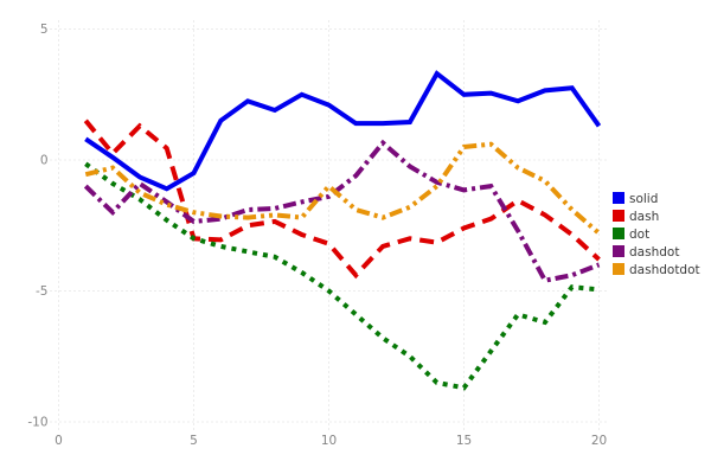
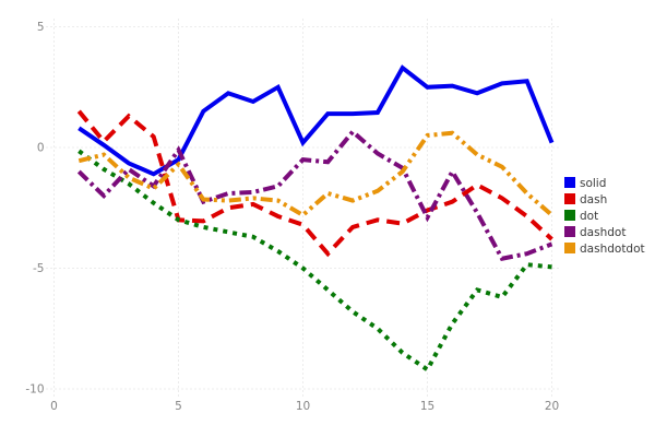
dashdot/5: -2.4 -> -0.1
dashdotdot/5: -2.0 -> -0.7
solid/10: 2.1 -> 0.2
dashdot/10: -1.4 -> -0.5
dashdotdot/10: -1.0 -> -2.8
dot/15: -8.7 -> -9.2
dashdot/15: -1.1 -> -2.9
solid/20: 1.3 -> 0.2
